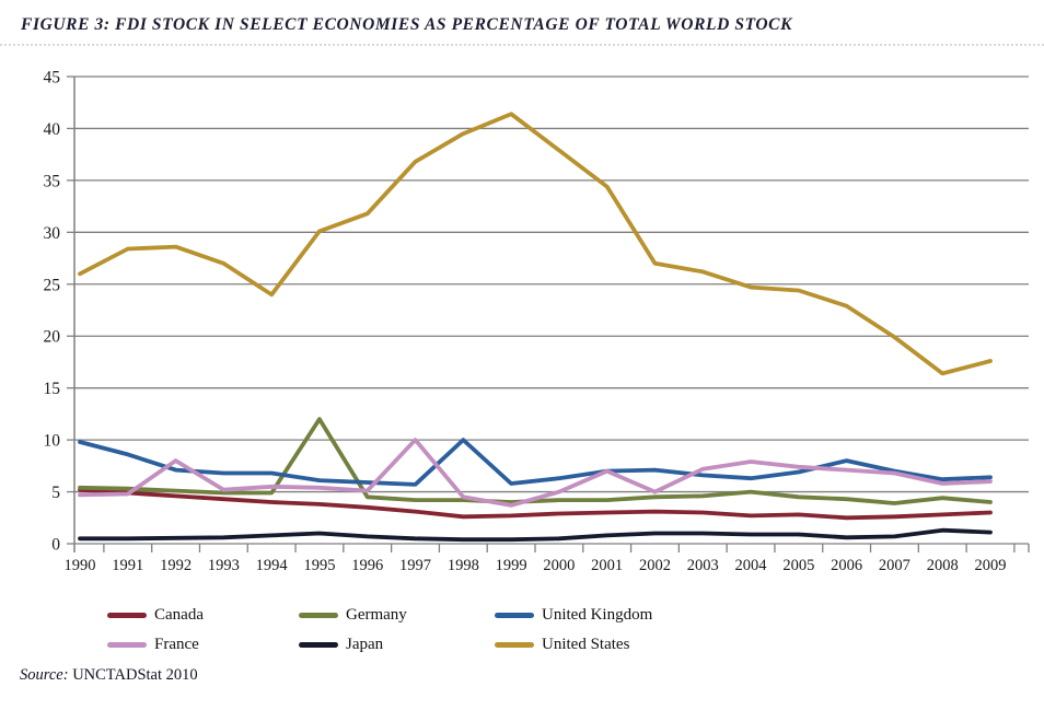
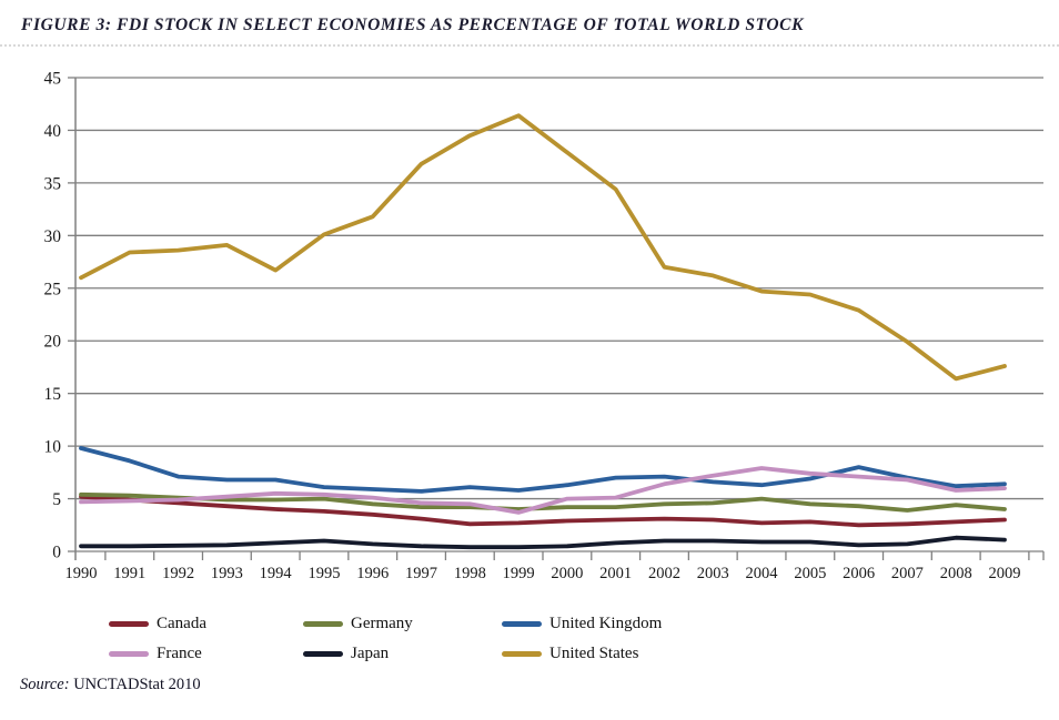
France/1992: 8 -> 5
United States/1993: 27 -> 29
United States/1994: 24 -> 27
Germany/1995: 12 -> 5
France/1997: 10 -> 5
United Kingdom/1998: 10 -> 6
France/2001: 7 -> 5
France/2002: 5 -> 6
